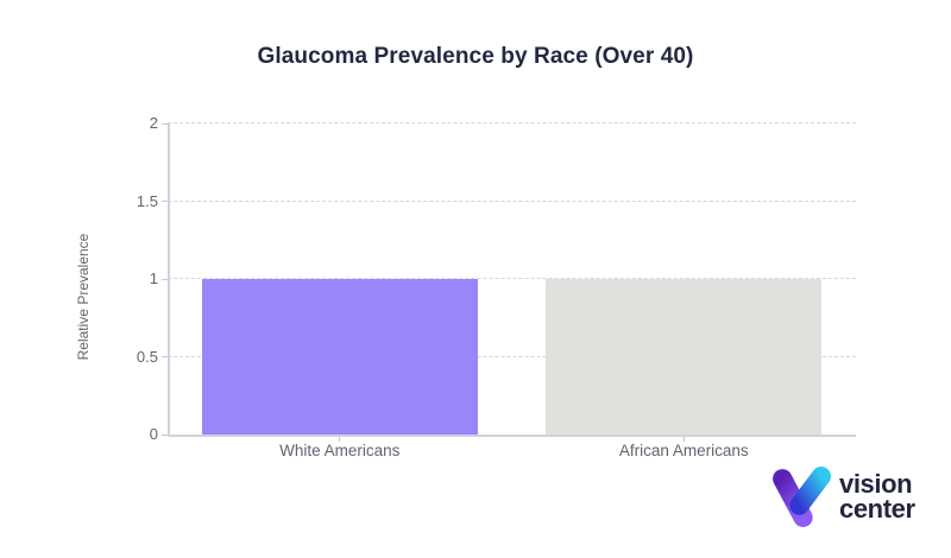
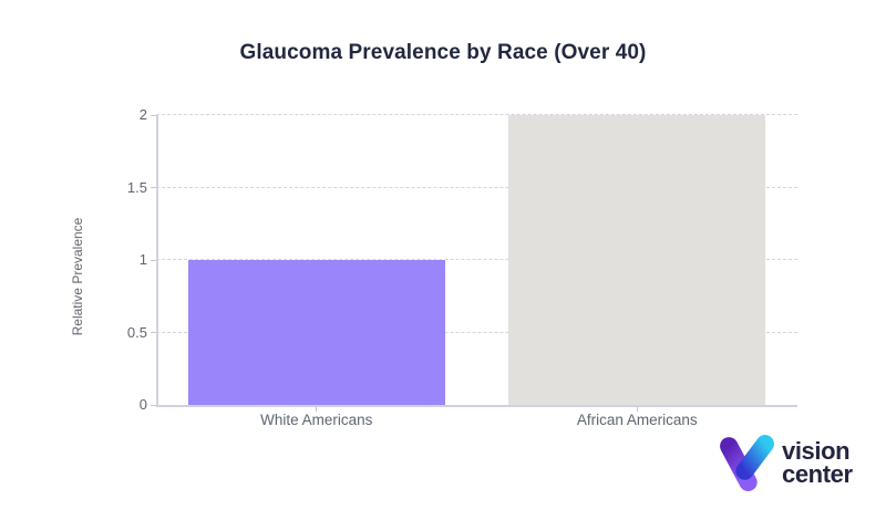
African Americans: 1 -> 2
